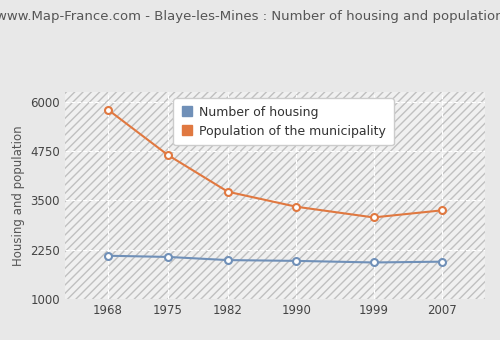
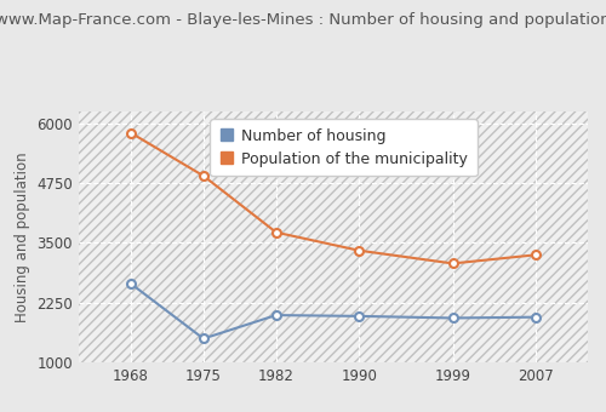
Number of housing/1968: 2100 -> 2650
Number of housing/1975: 2070 -> 1500
Population of the municipality/1975: 4650 -> 4900
